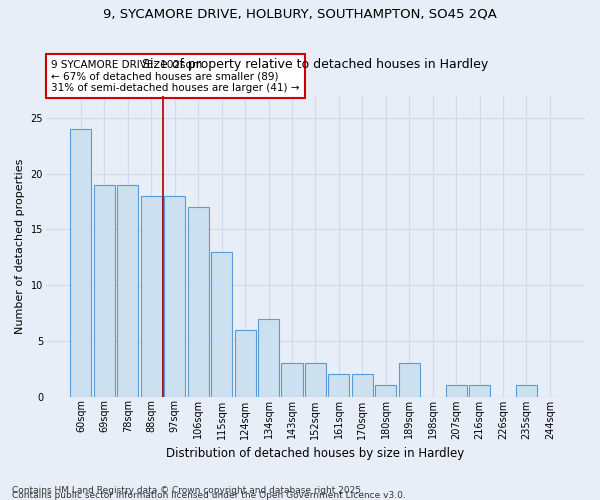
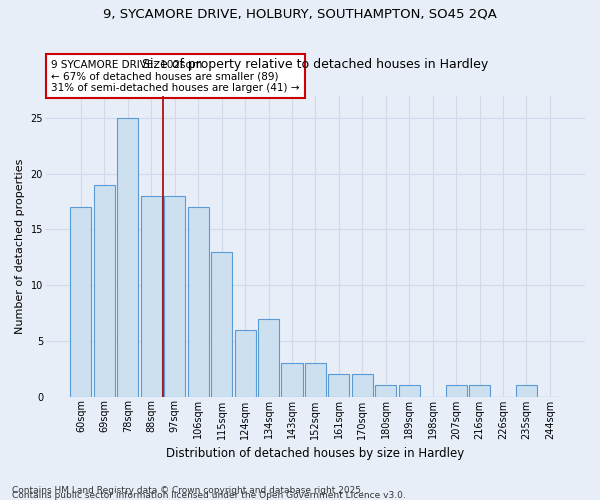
60sqm: 24 -> 17
78sqm: 19 -> 25
189sqm: 3 -> 1
